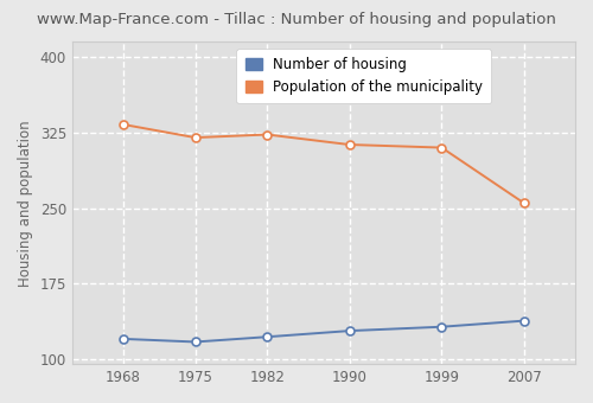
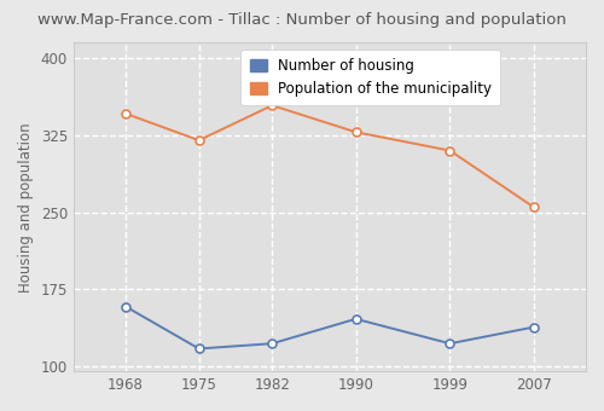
Number of housing/1968: 120 -> 158
Population of the municipality/1968: 333 -> 346
Population of the municipality/1982: 323 -> 354
Number of housing/1990: 128 -> 146
Population of the municipality/1990: 313 -> 328
Number of housing/1999: 132 -> 122
